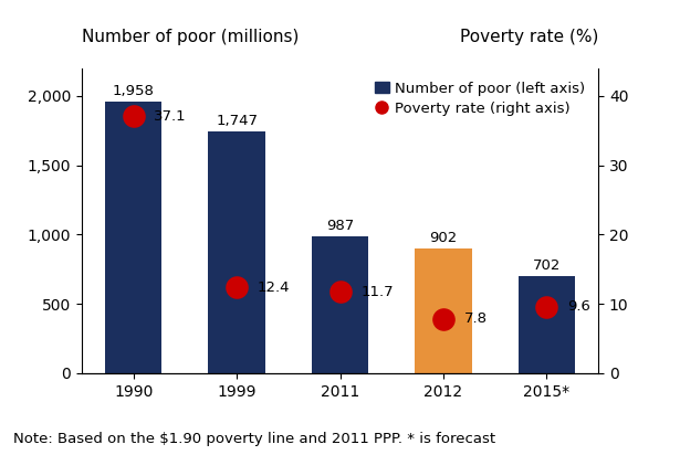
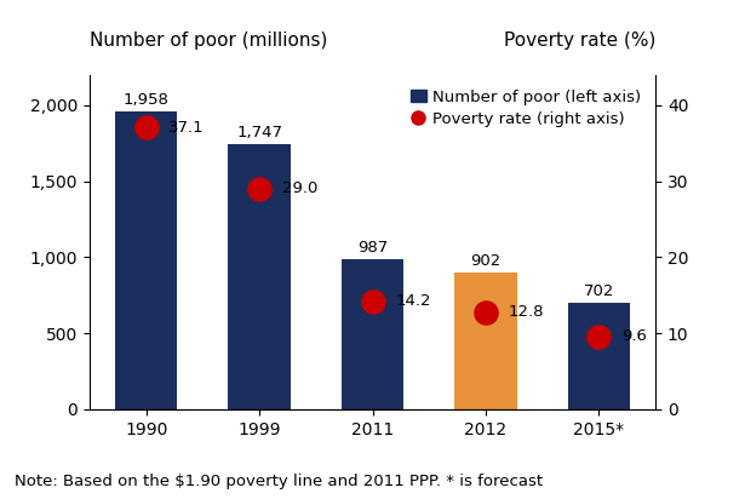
Poverty rate (right axis)/1999: 12.4 -> 29.0
Poverty rate (right axis)/2011: 11.7 -> 14.2
Poverty rate (right axis)/2012: 7.8 -> 12.8
